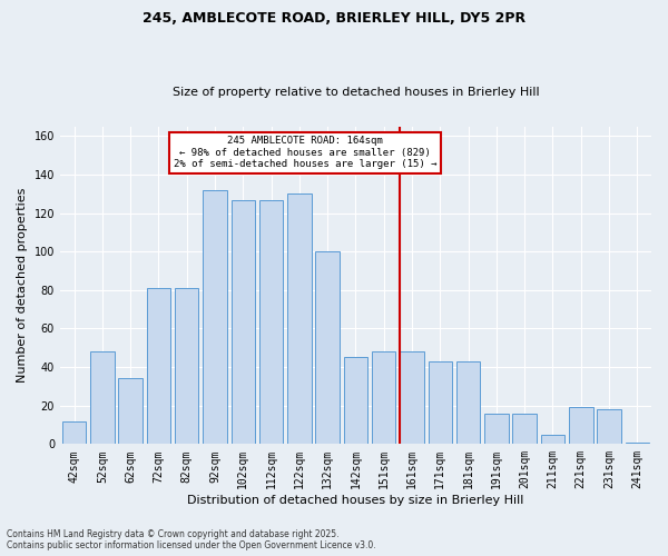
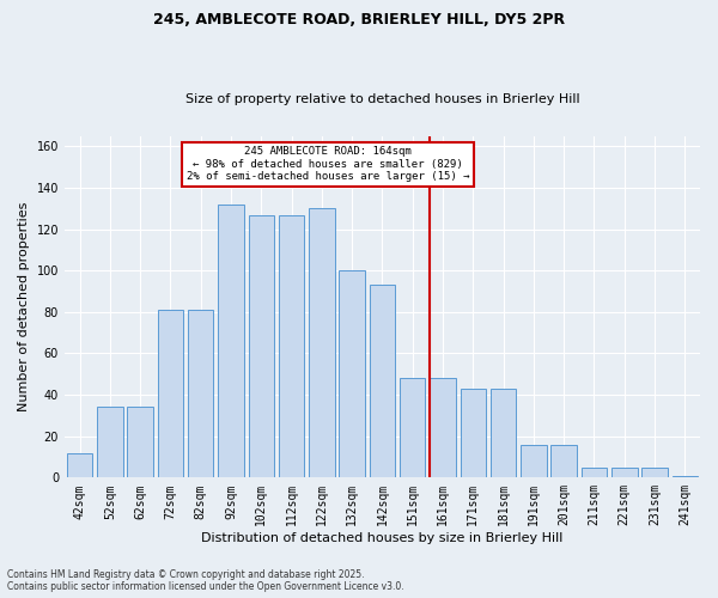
52sqm: 48 -> 34
142sqm: 45 -> 93
221sqm: 19 -> 5
231sqm: 18 -> 5
